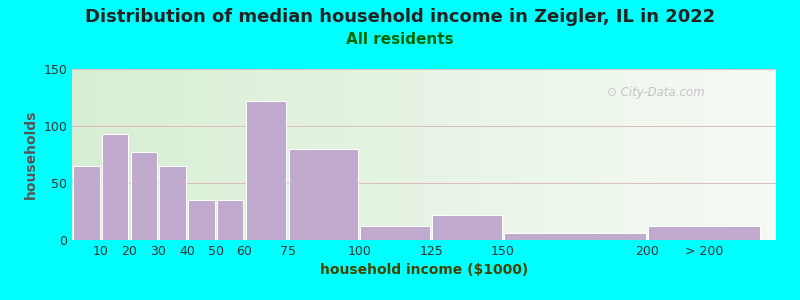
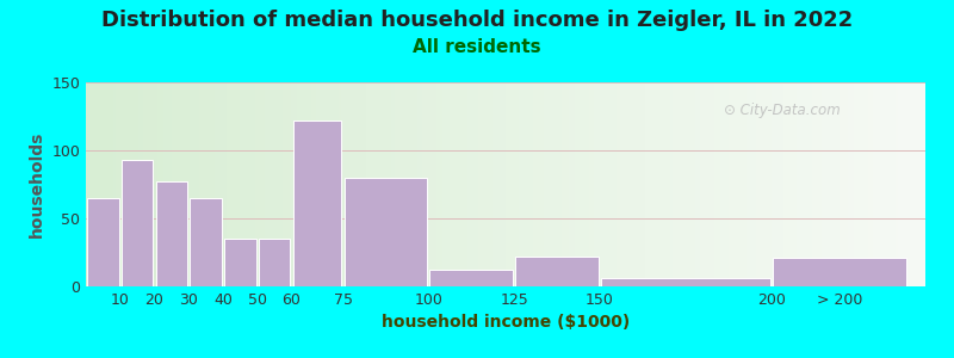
> 200: 12 -> 21
